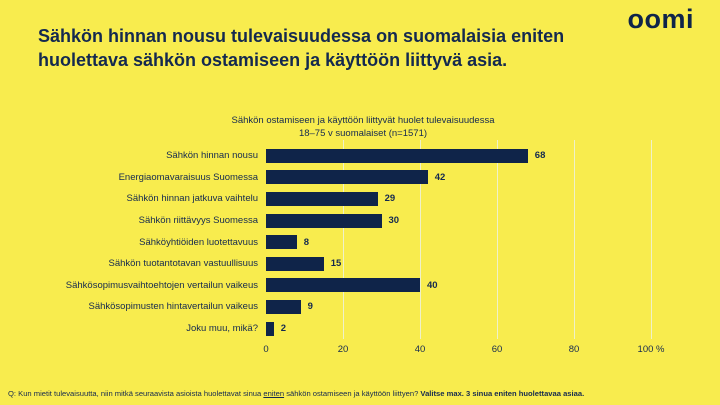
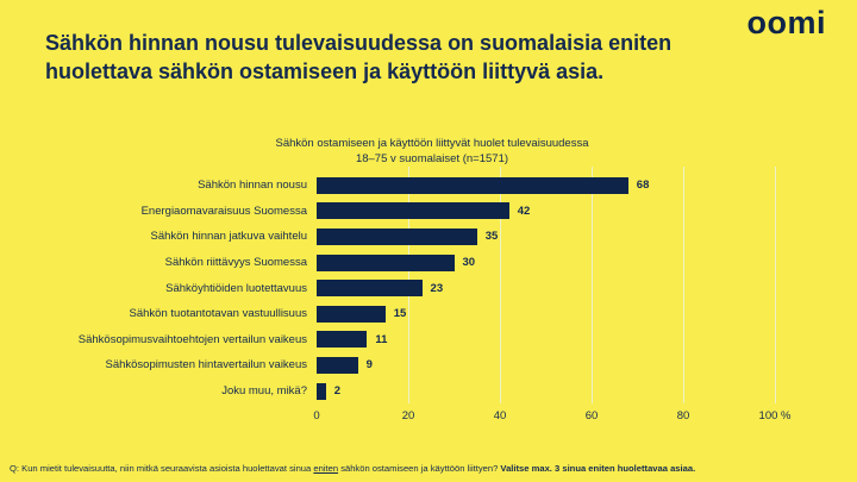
Sähkön hinnan jatkuva vaihtelu: 29 -> 35
Sähköyhtiöiden luotettavuus: 8 -> 23
Sähkösopimusvaihtoehtojen vertailun vaikeus: 40 -> 11
